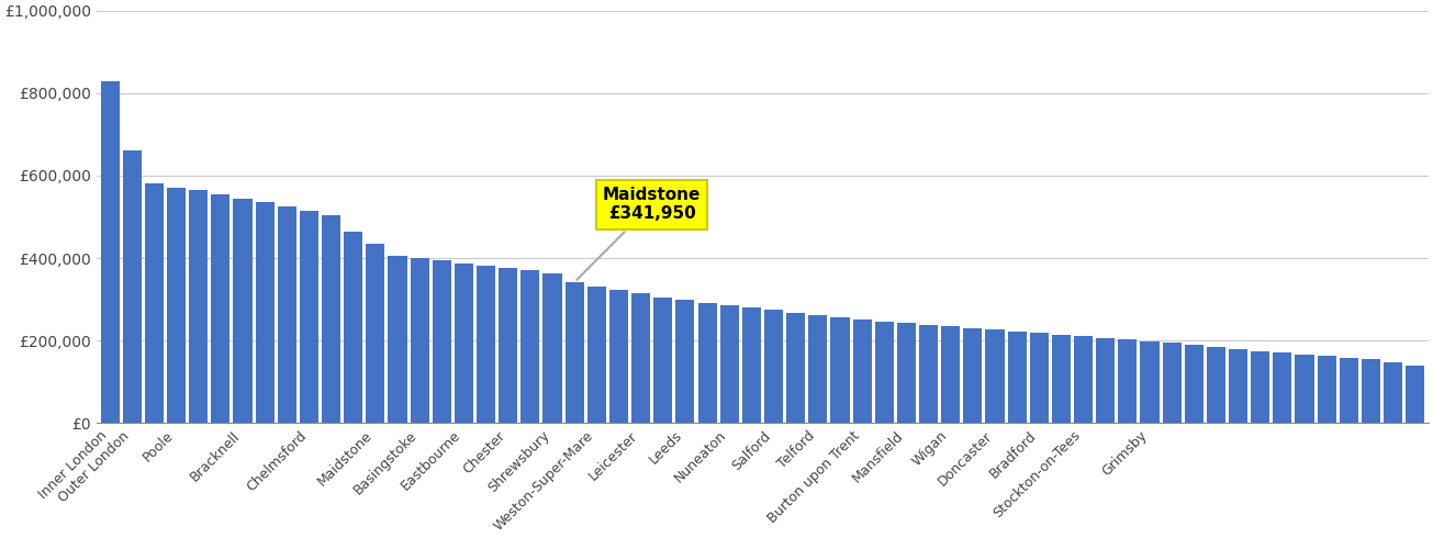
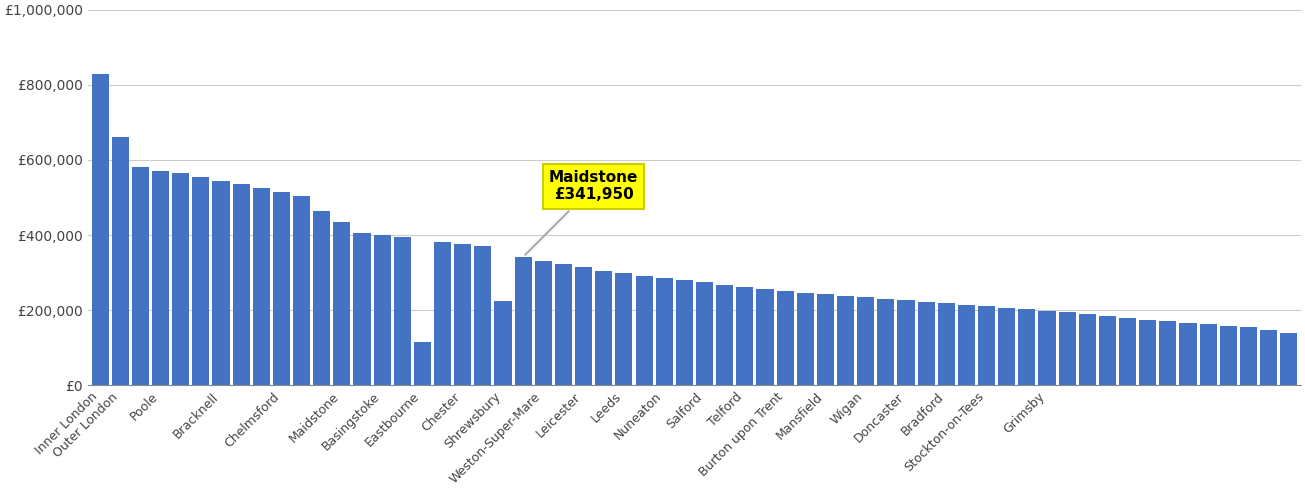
Eastbourne: £388,000 -> £115,000
Shrewsbury: £362,000 -> £225,000
